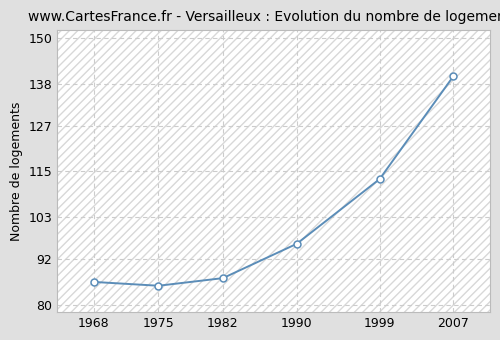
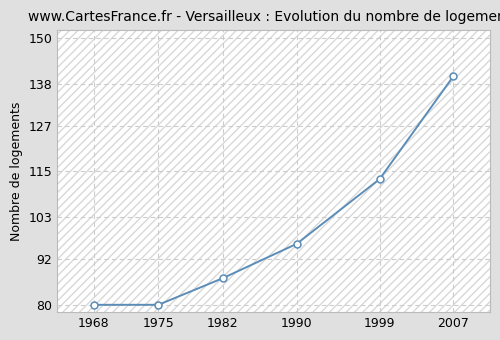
1968: 86 -> 80
1975: 85 -> 80
